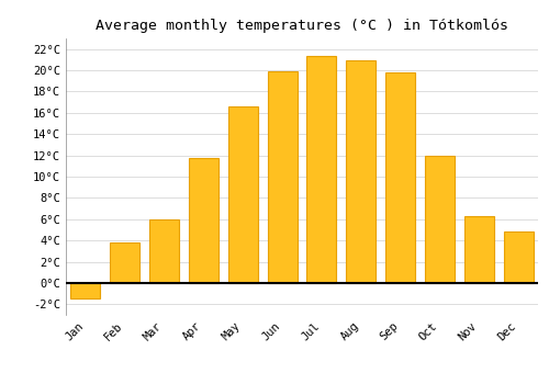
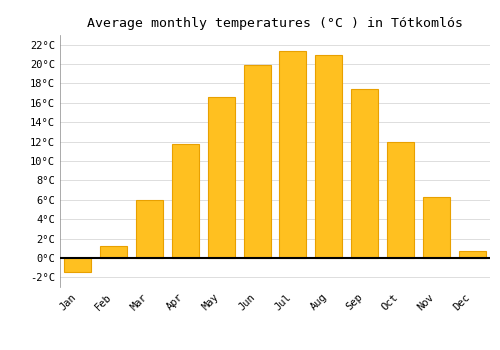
Feb: 3.8°C -> 1.2°C
Sep: 19.8°C -> 17.4°C
Dec: 4.8°C -> 0.7°C
